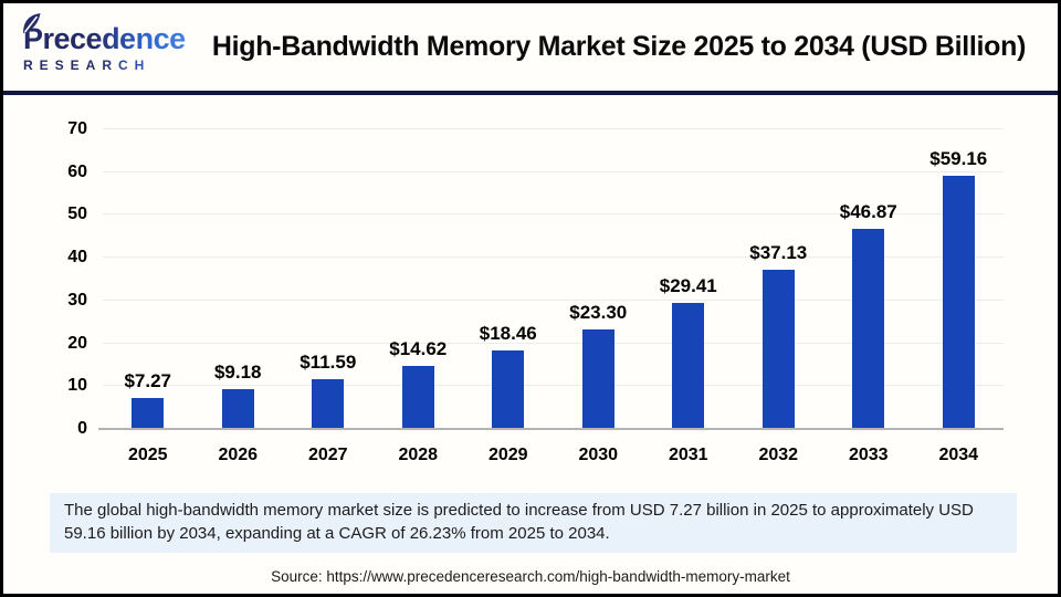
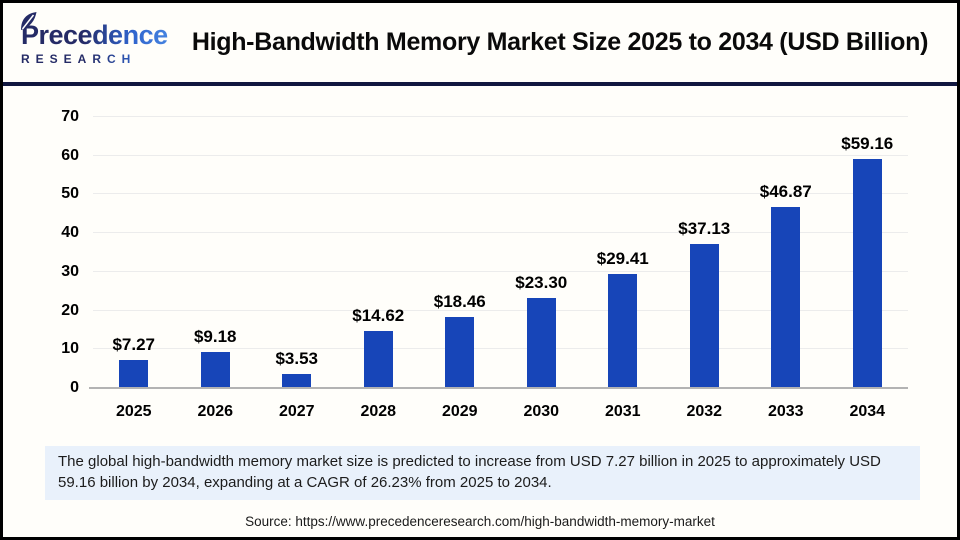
2027: $11.59 -> $3.53
